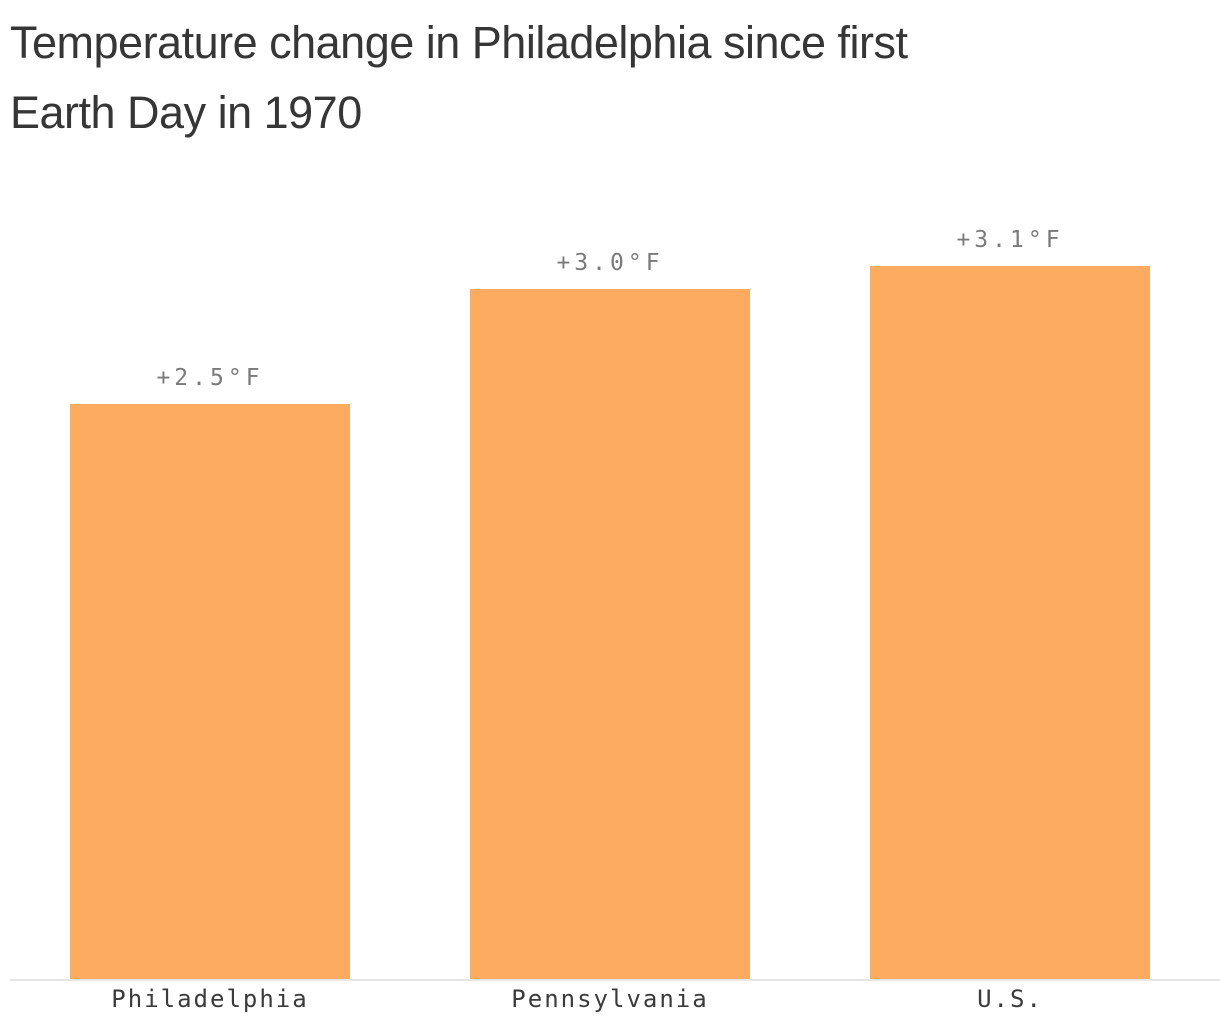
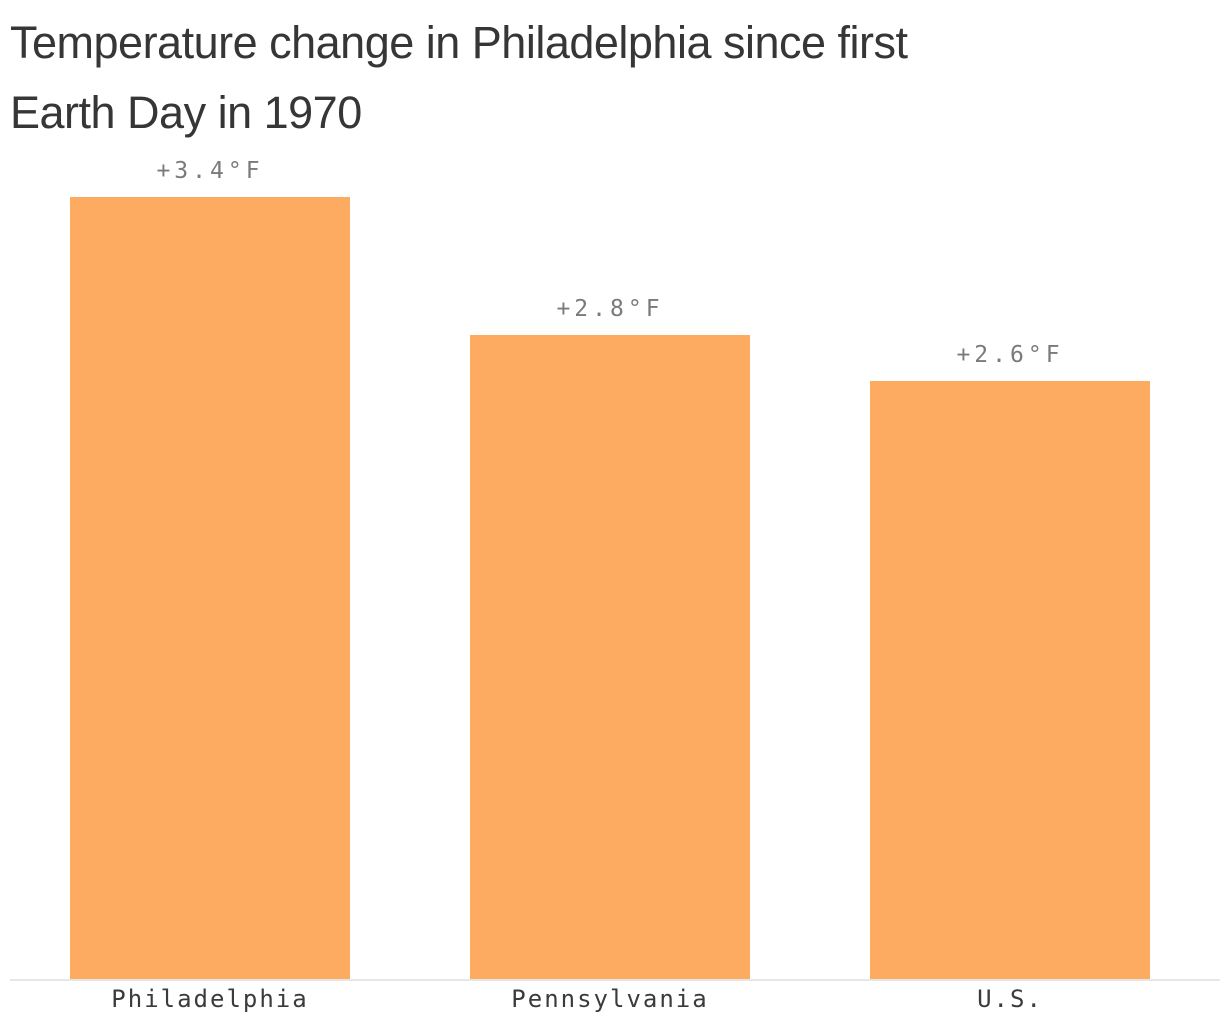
Philadelphia: +2.5°F -> +3.4°F
Pennsylvania: +3.0°F -> +2.8°F
U.S.: +3.1°F -> +2.6°F
